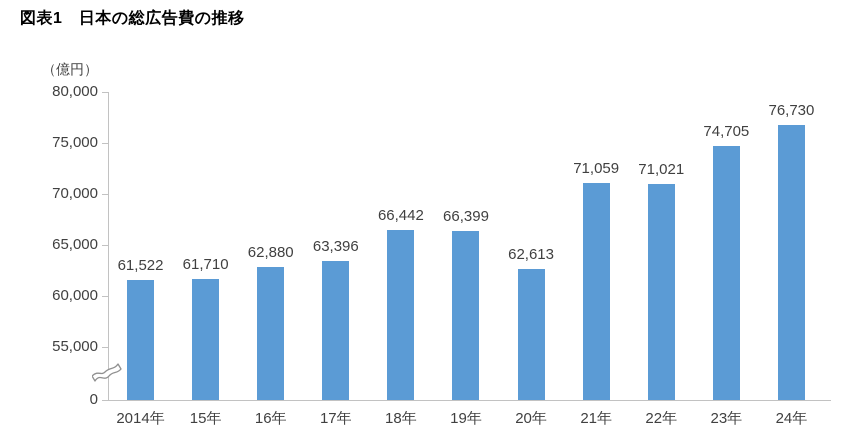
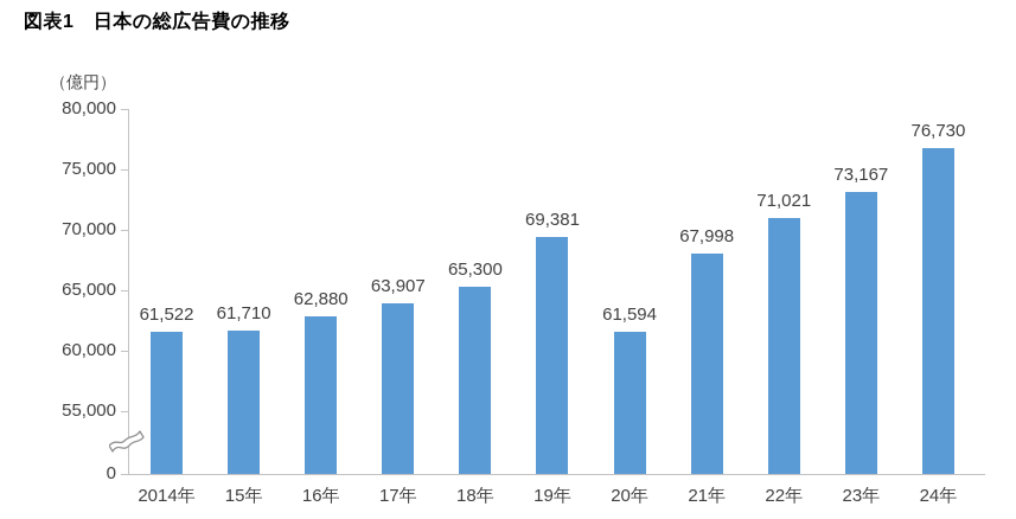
17年: 63,396 -> 63,907
18年: 66,442 -> 65,300
19年: 66,399 -> 69,381
20年: 62,613 -> 61,594
21年: 71,059 -> 67,998
23年: 74,705 -> 73,167
